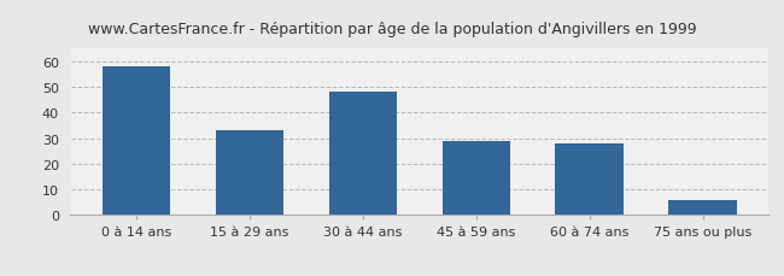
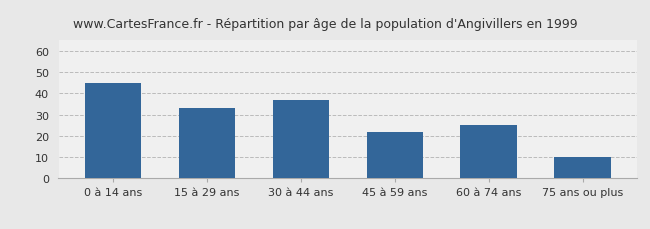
0 à 14 ans: 58 -> 45
30 à 44 ans: 48 -> 37
45 à 59 ans: 29 -> 22
60 à 74 ans: 28 -> 25
75 ans ou plus: 6 -> 10
